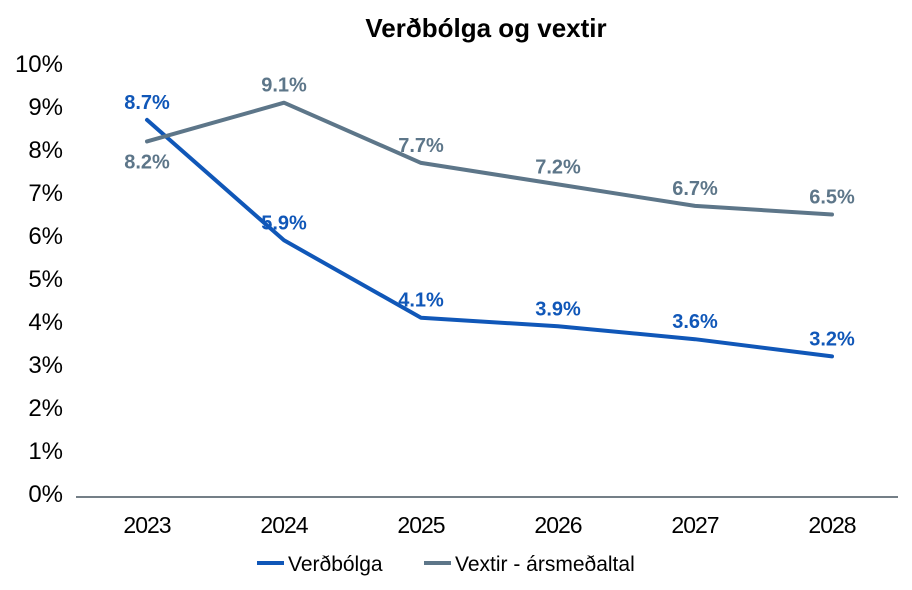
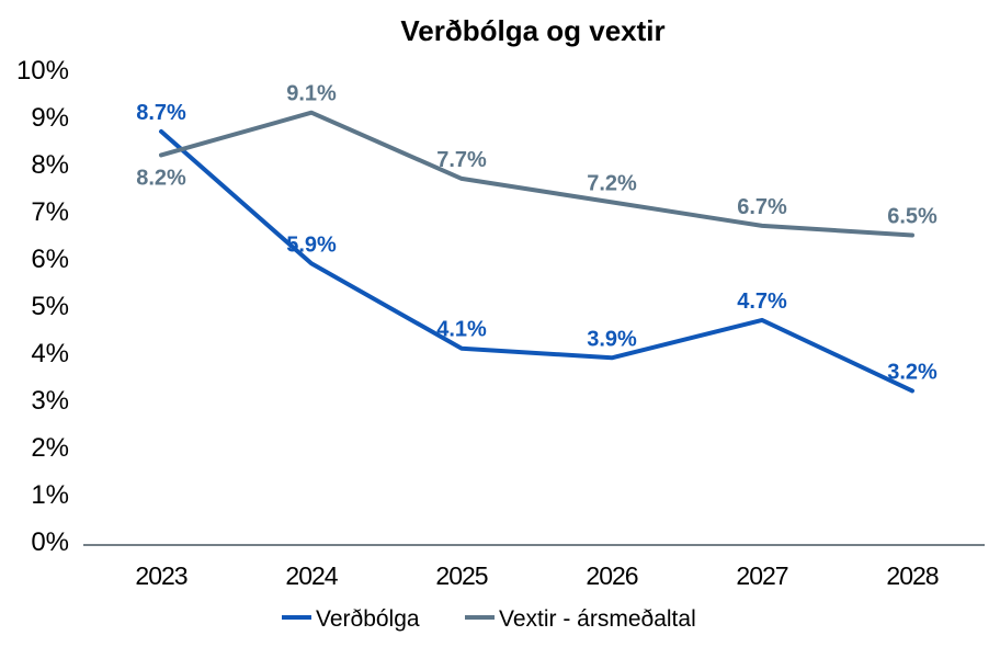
Verðbólga/2027: 3.6% -> 4.7%
